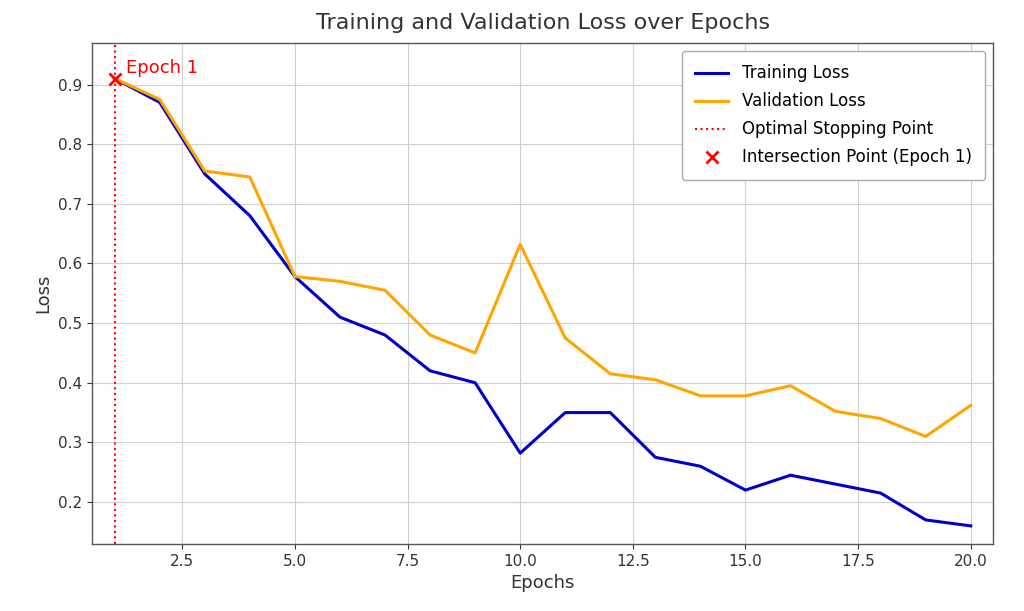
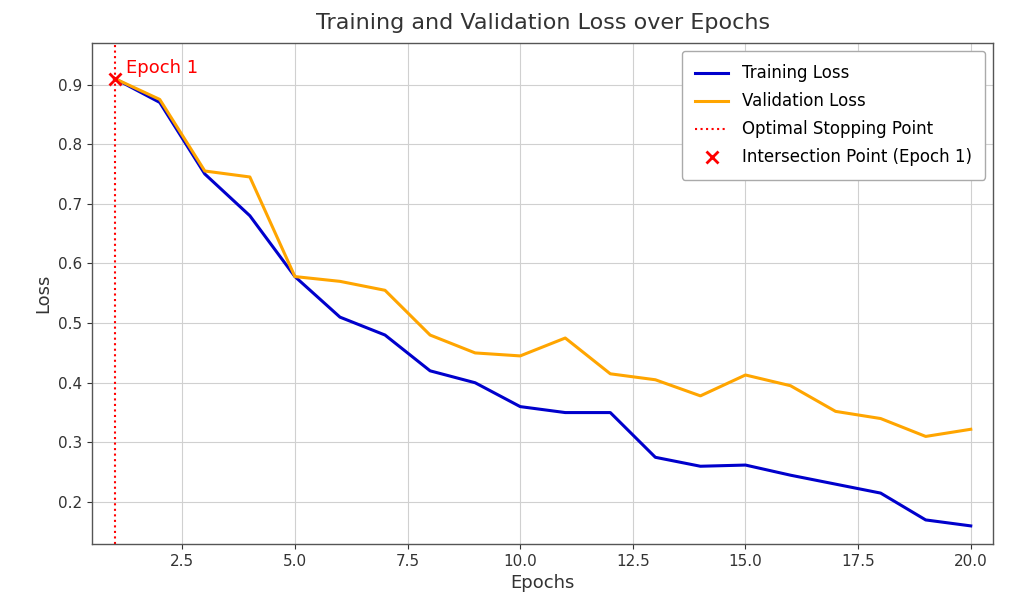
Training Loss/10.0: 0.282 -> 0.360
Validation Loss/10.0: 0.632 -> 0.445
Training Loss/15.0: 0.220 -> 0.262
Validation Loss/15.0: 0.378 -> 0.413
Validation Loss/20.0: 0.362 -> 0.322
